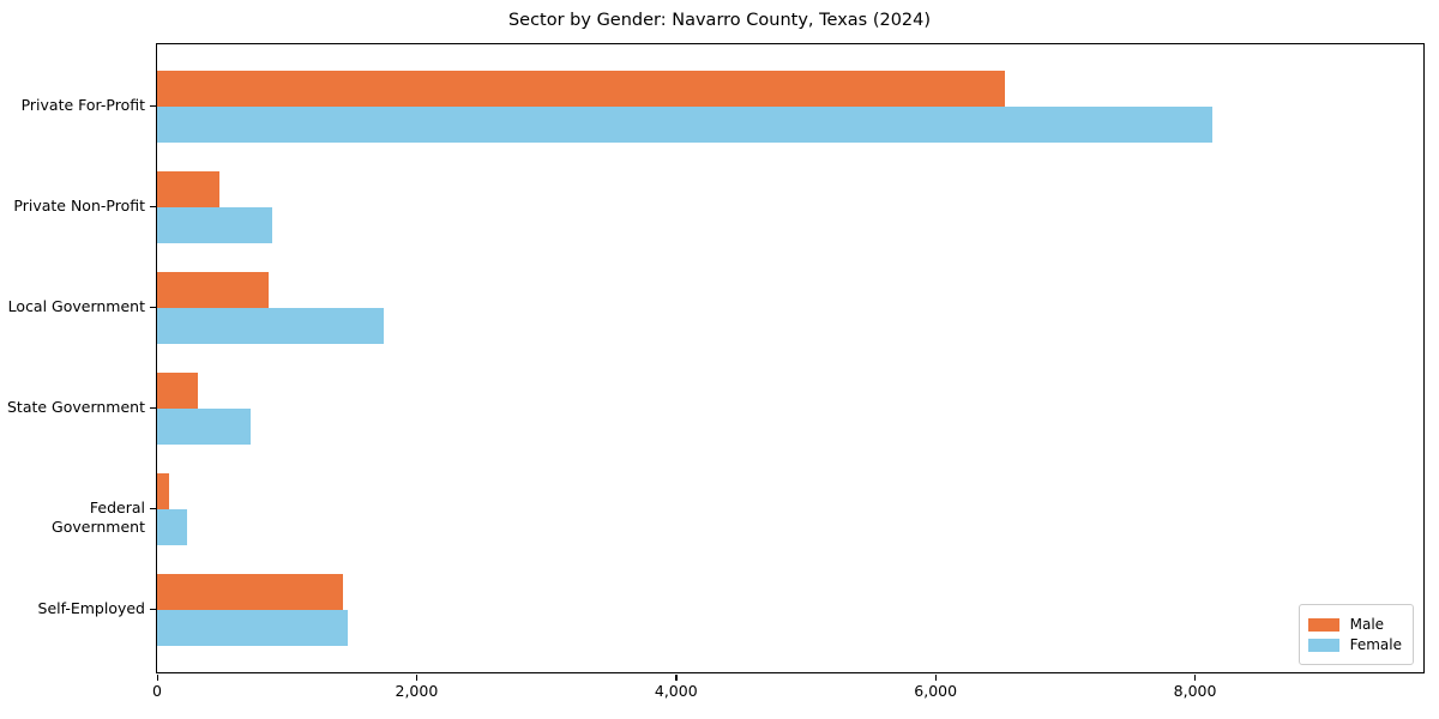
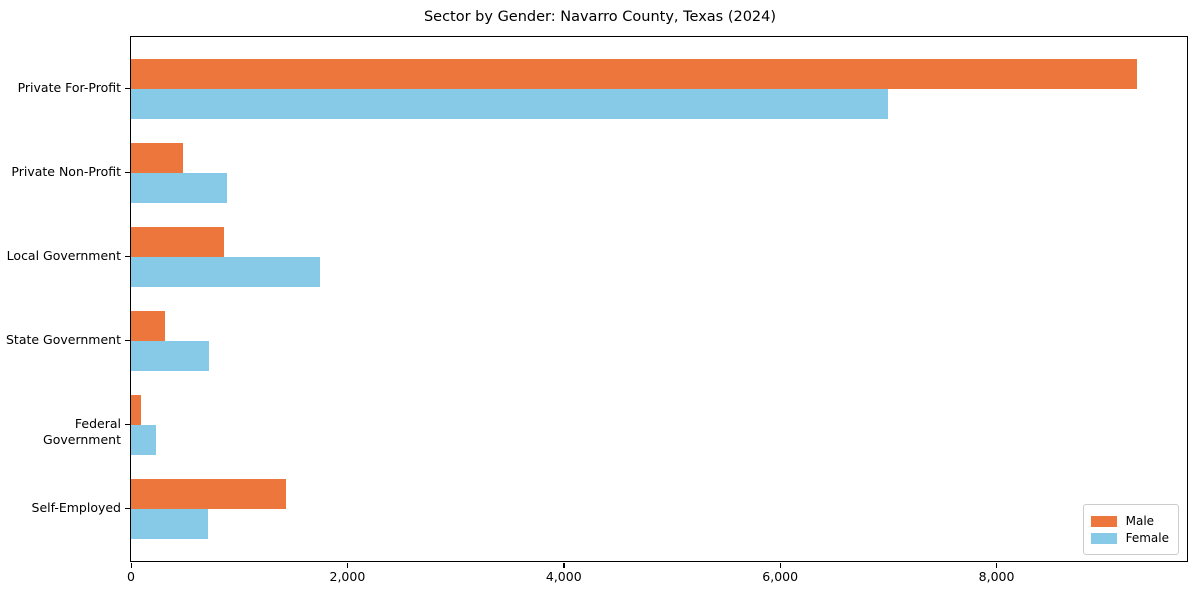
Male/Private For-Profit: 6530 -> 9300
Female/Private For-Profit: 8130 -> 7000
Female/Self-Employed: 1470 -> 710
